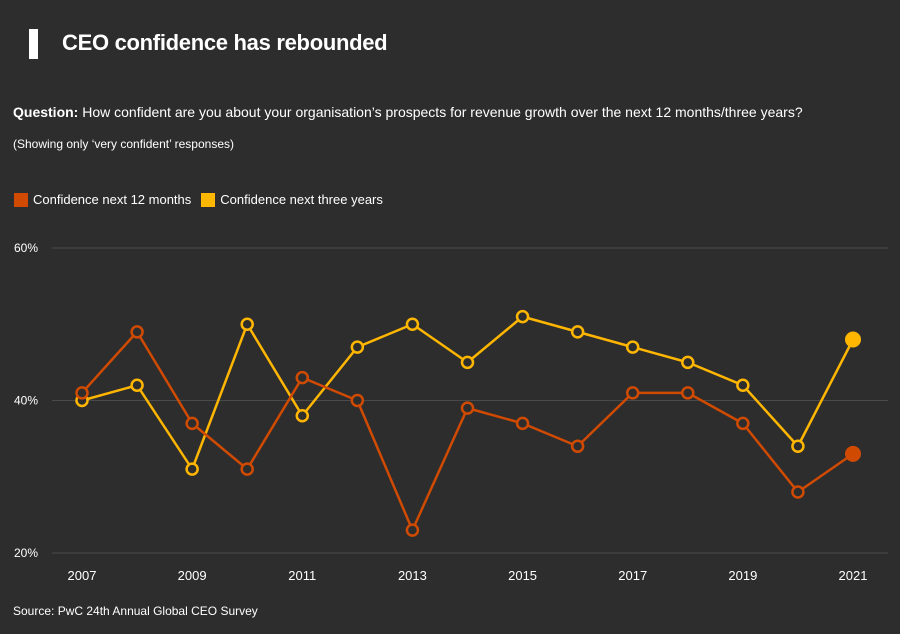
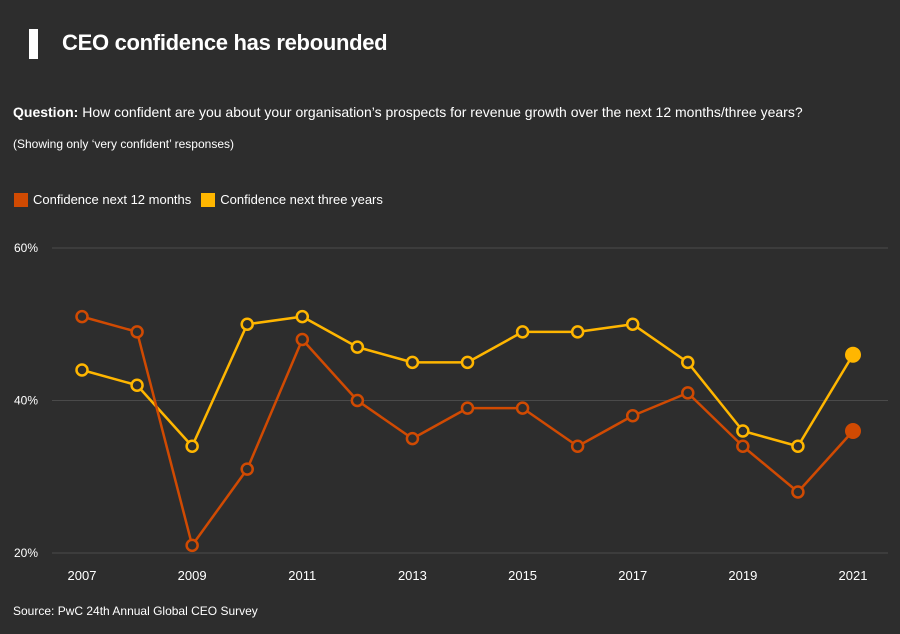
Confidence next 12 months/2007: 41% -> 51%
Confidence next three years/2007: 40% -> 44%
Confidence next 12 months/2009: 37% -> 21%
Confidence next three years/2009: 31% -> 34%
Confidence next 12 months/2011: 43% -> 48%
Confidence next three years/2011: 38% -> 51%
Confidence next 12 months/2013: 23% -> 35%
Confidence next three years/2013: 50% -> 45%
Confidence next 12 months/2015: 37% -> 39%
Confidence next three years/2015: 51% -> 49%
Confidence next 12 months/2017: 41% -> 38%
Confidence next three years/2017: 47% -> 50%
Confidence next 12 months/2019: 37% -> 34%
Confidence next three years/2019: 42% -> 36%
Confidence next 12 months/2021: 33% -> 36%
Confidence next three years/2021: 48% -> 46%
